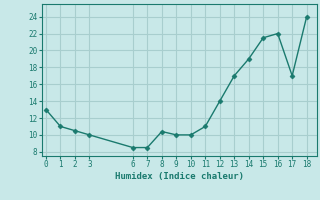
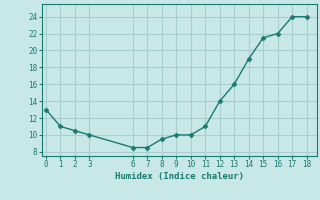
8: 10.4 -> 9.5
13: 17.0 -> 16.0
17: 17.0 -> 24.0
